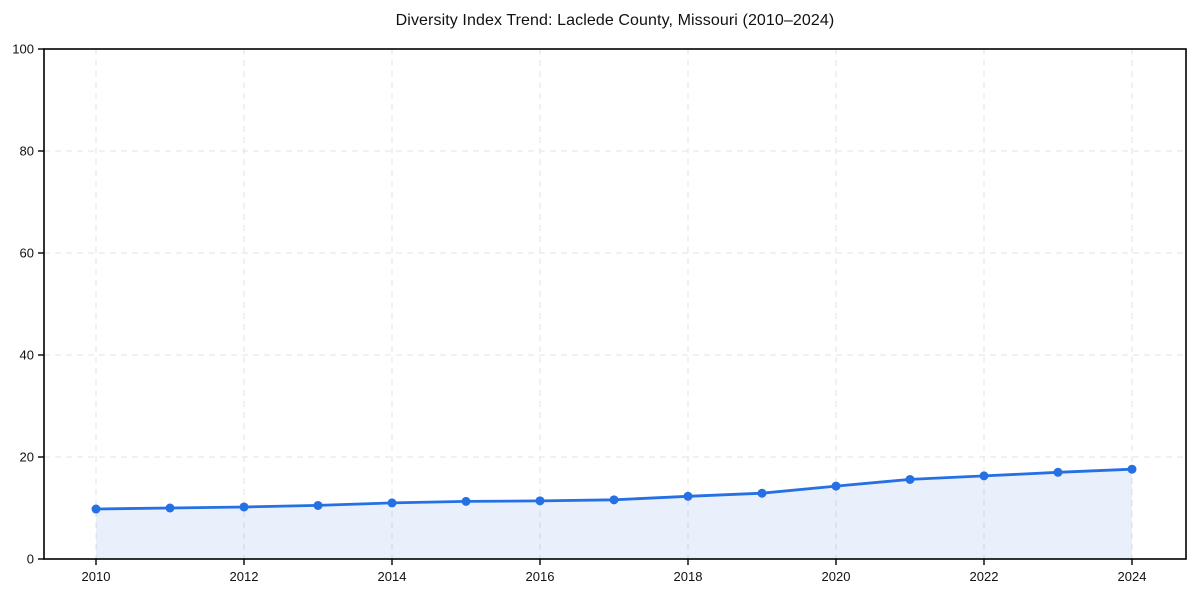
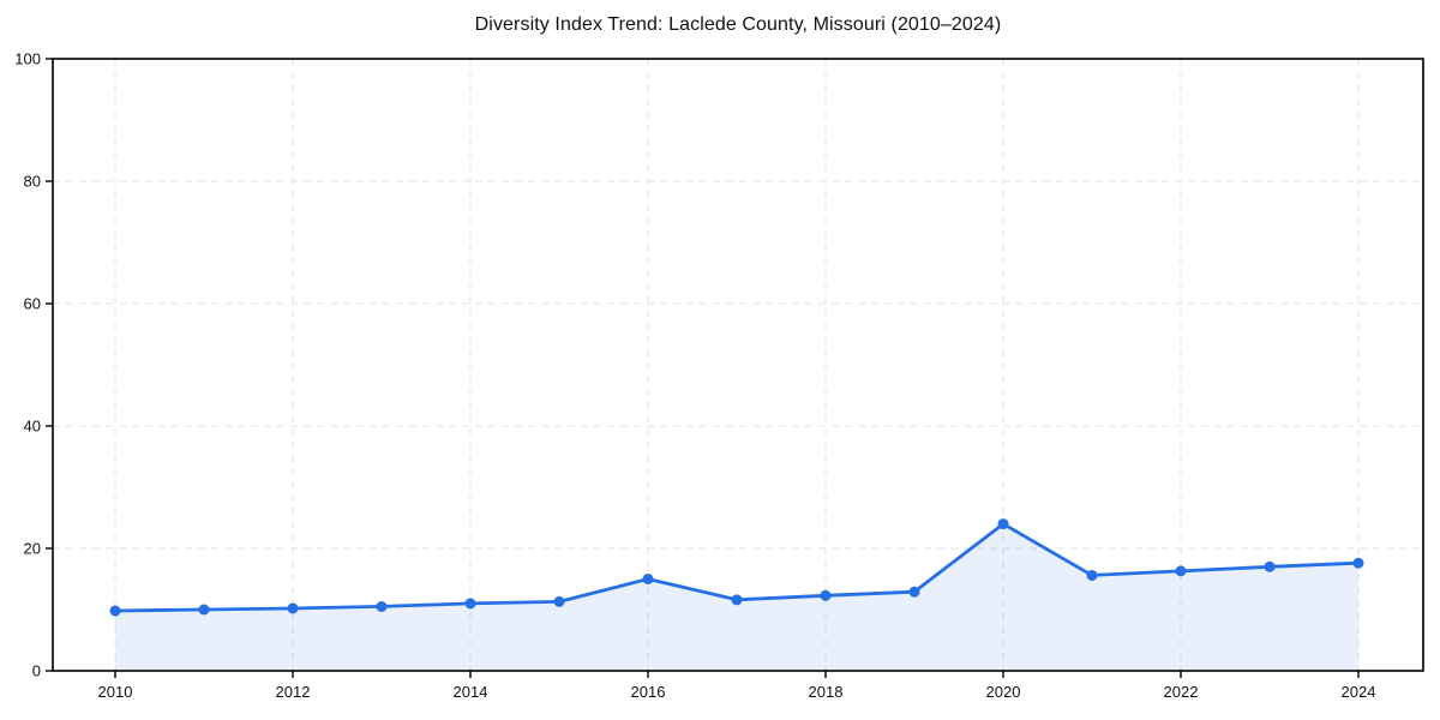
2016: 11 -> 15
2020: 14 -> 24
